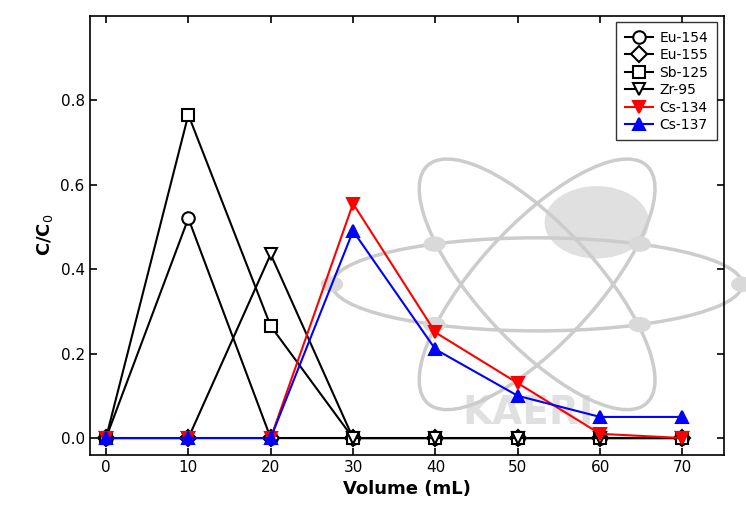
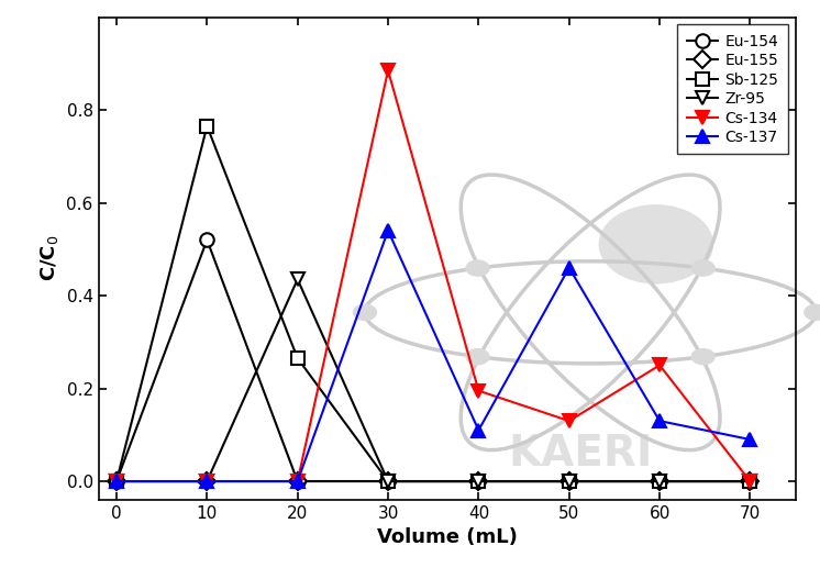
Cs-134/30: 0.555 -> 0.885
Cs-137/30: 0.49 -> 0.54
Cs-134/40: 0.250 -> 0.195
Cs-137/40: 0.21 -> 0.11
Cs-137/50: 0.10 -> 0.46
Cs-134/60: 0.010 -> 0.250
Cs-137/60: 0.05 -> 0.13
Cs-137/70: 0.05 -> 0.09
